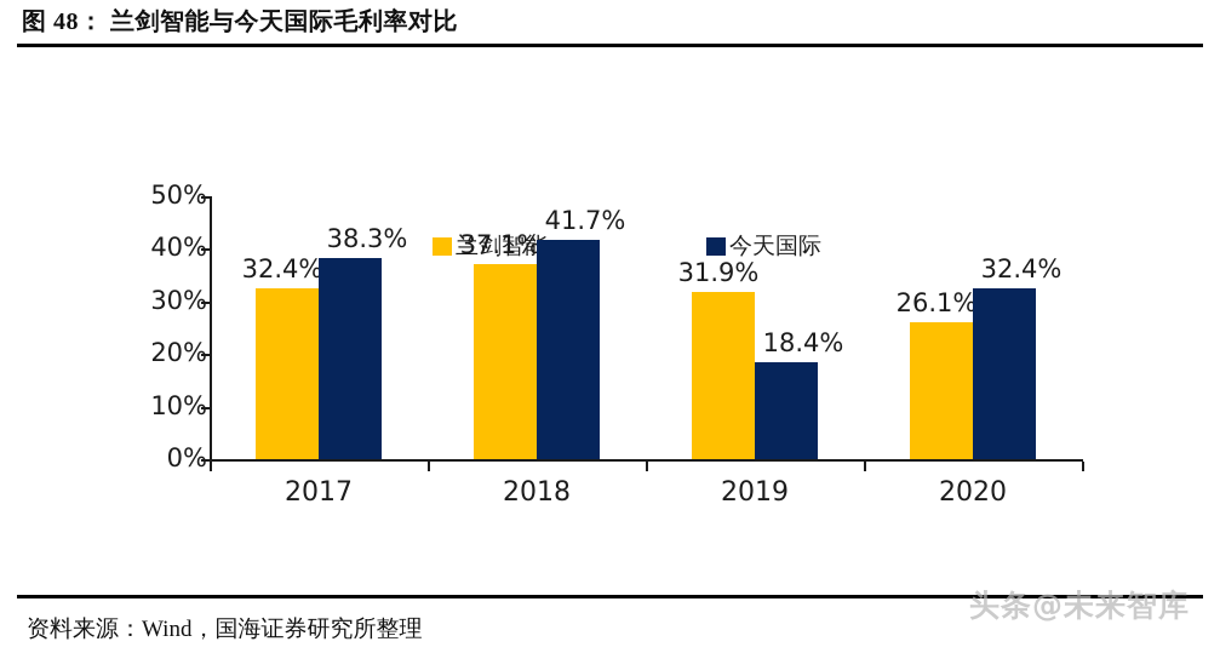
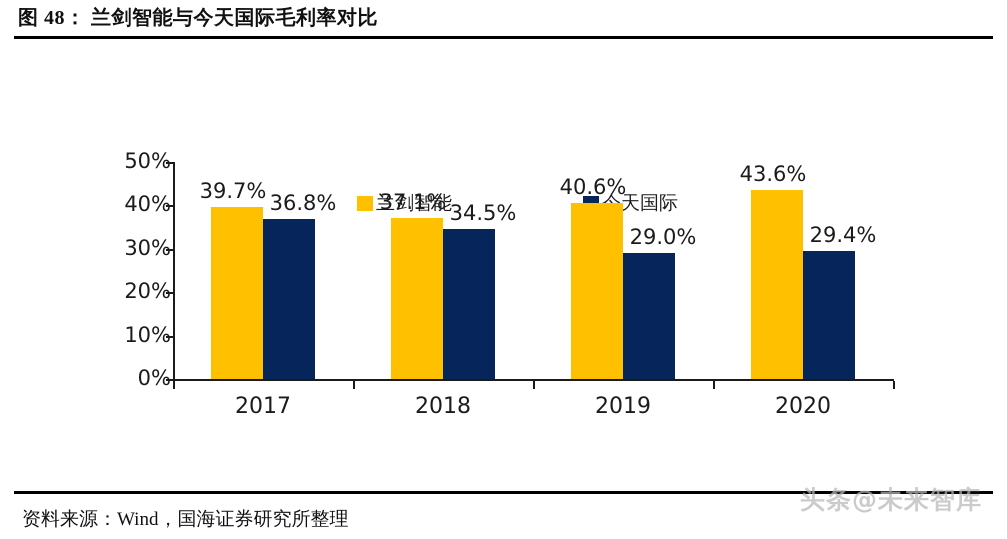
兰剑智能/2017: 32.4% -> 39.7%
今天国际/2017: 38.3% -> 36.8%
今天国际/2018: 41.7% -> 34.5%
兰剑智能/2019: 31.9% -> 40.6%
今天国际/2019: 18.4% -> 29.0%
兰剑智能/2020: 26.1% -> 43.6%
今天国际/2020: 32.4% -> 29.4%
